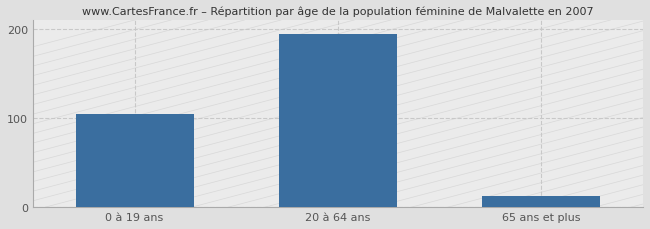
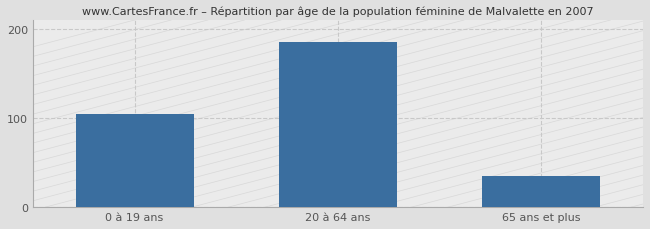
20 à 64 ans: 194 -> 185
65 ans et plus: 12 -> 35
